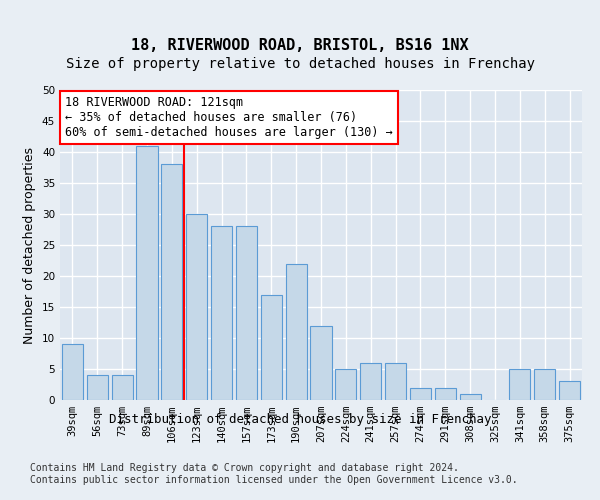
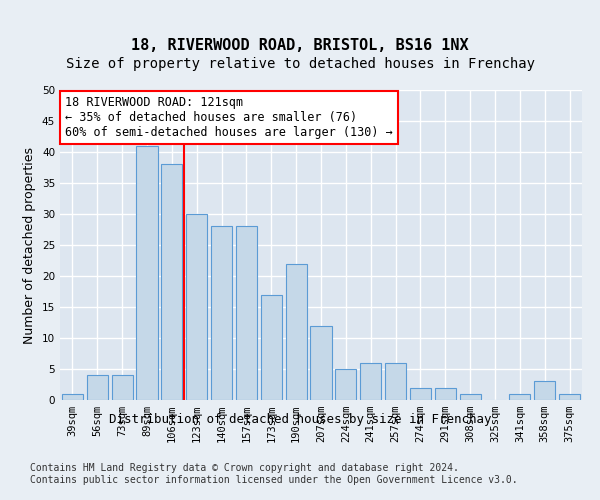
39sqm: 9 -> 1
341sqm: 5 -> 1
358sqm: 5 -> 3
375sqm: 3 -> 1
